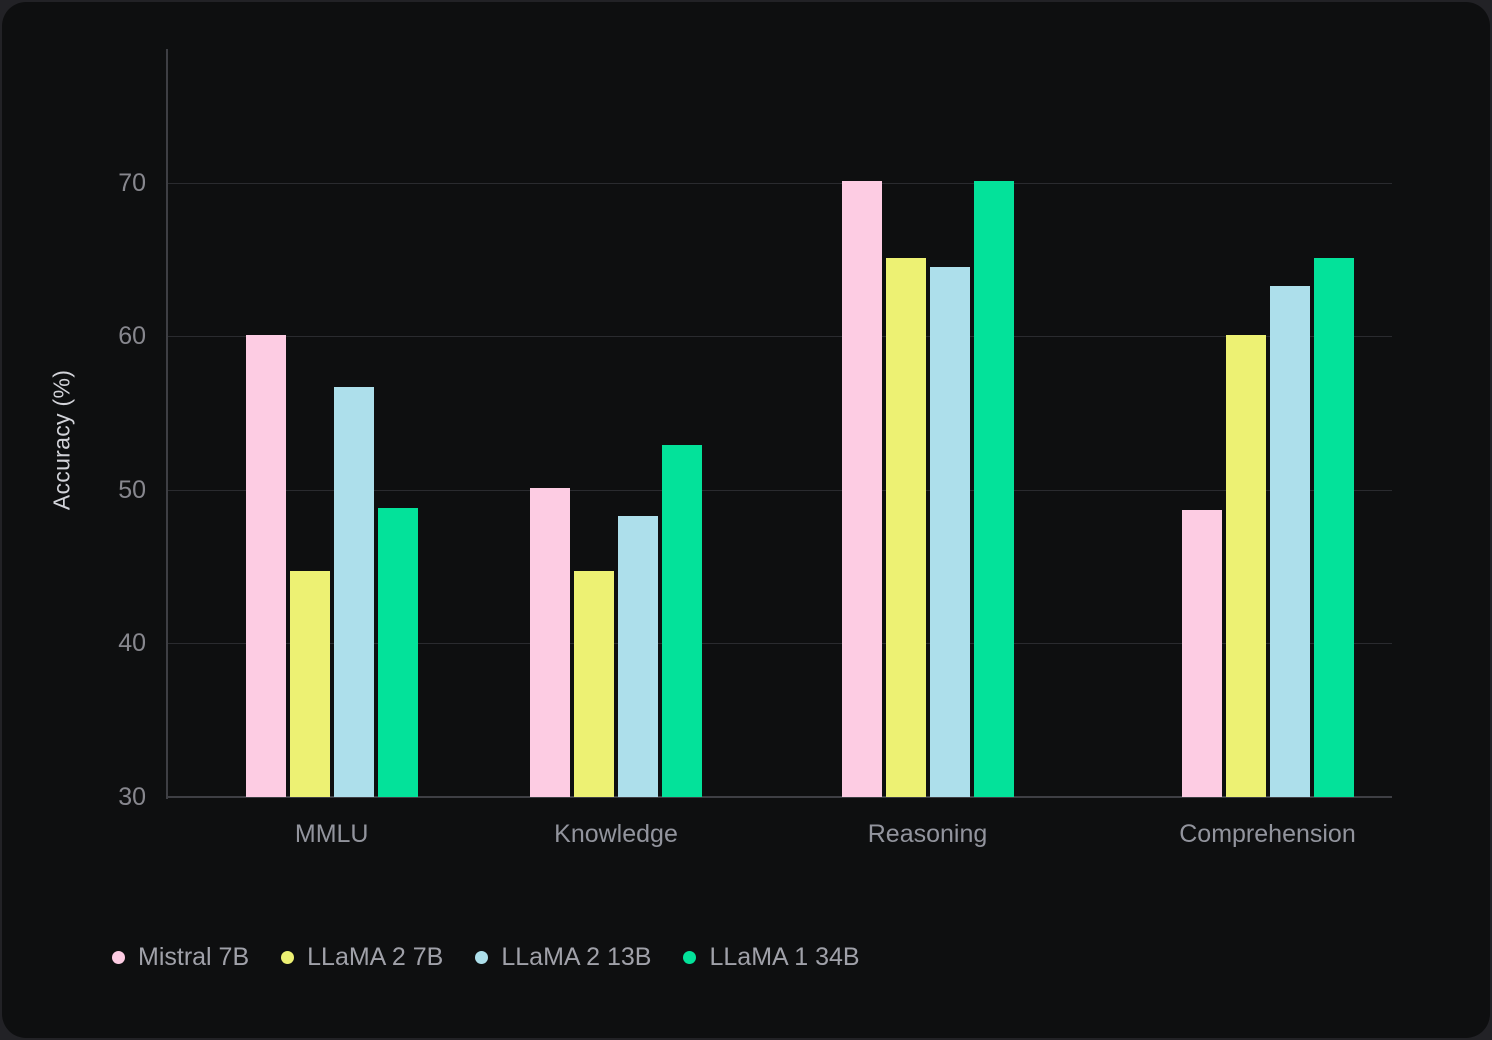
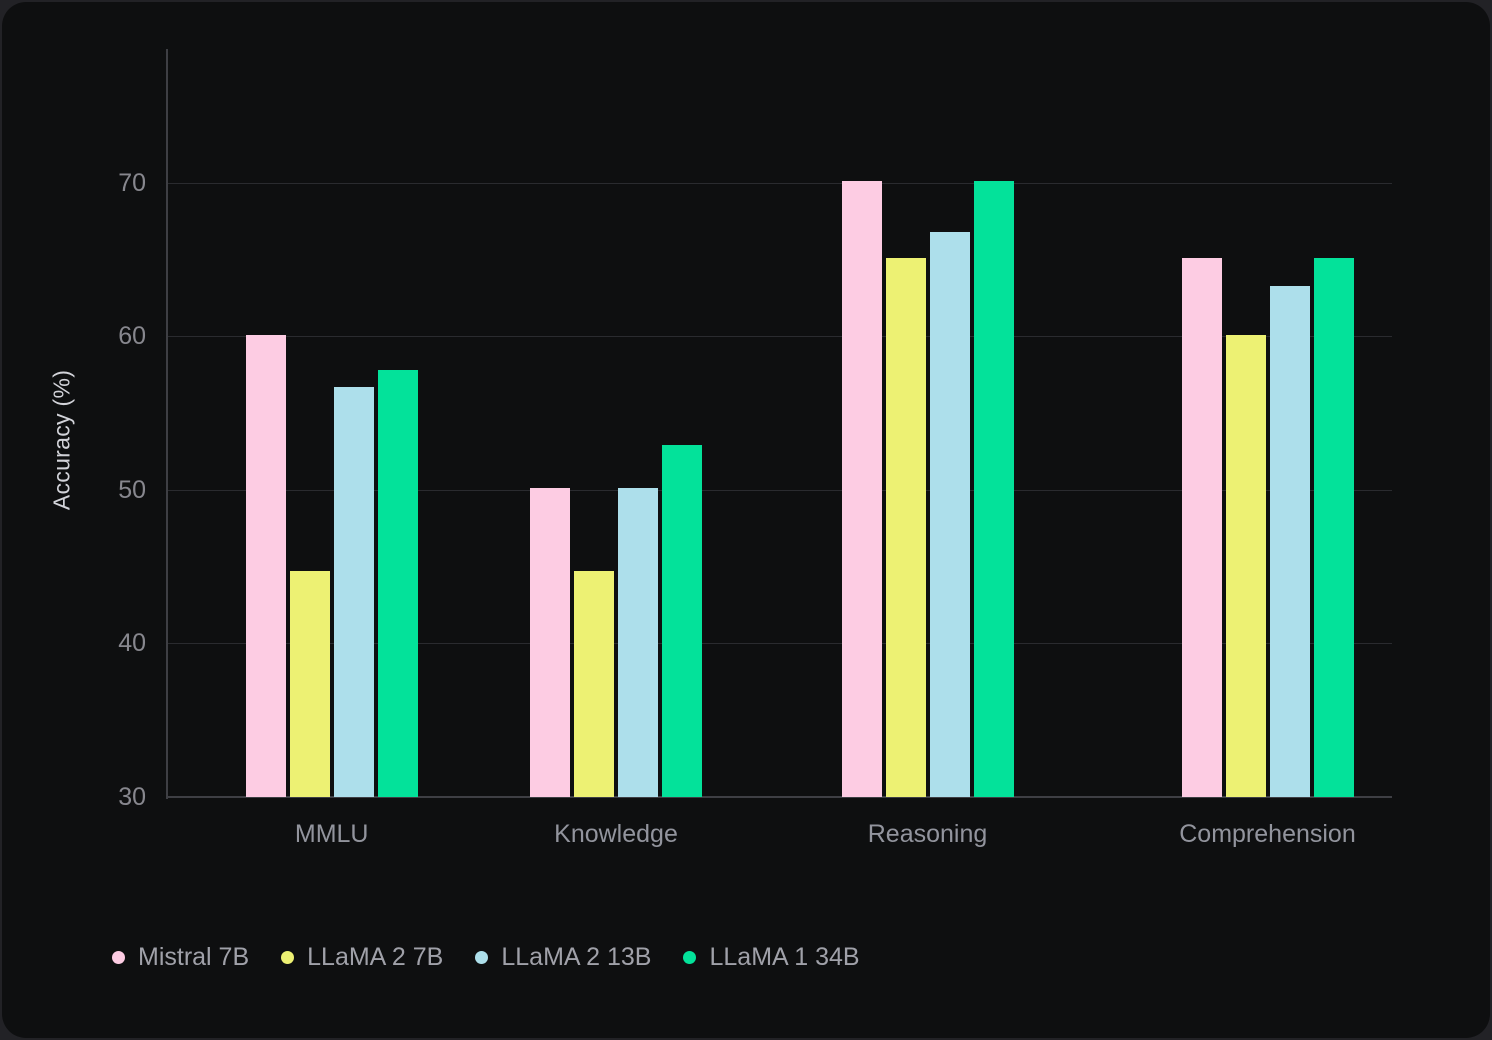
LLaMA 1 34B/MMLU: 48.8 -> 57.8
LLaMA 2 13B/Knowledge: 48.3 -> 50.1
LLaMA 2 13B/Reasoning: 64.5 -> 66.8
Mistral 7B/Comprehension: 48.7 -> 65.1
